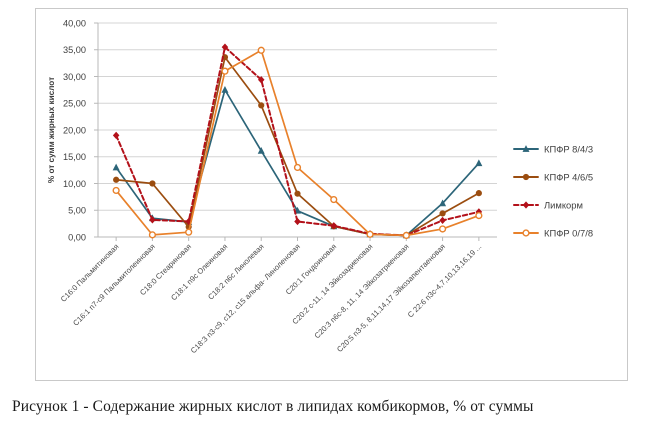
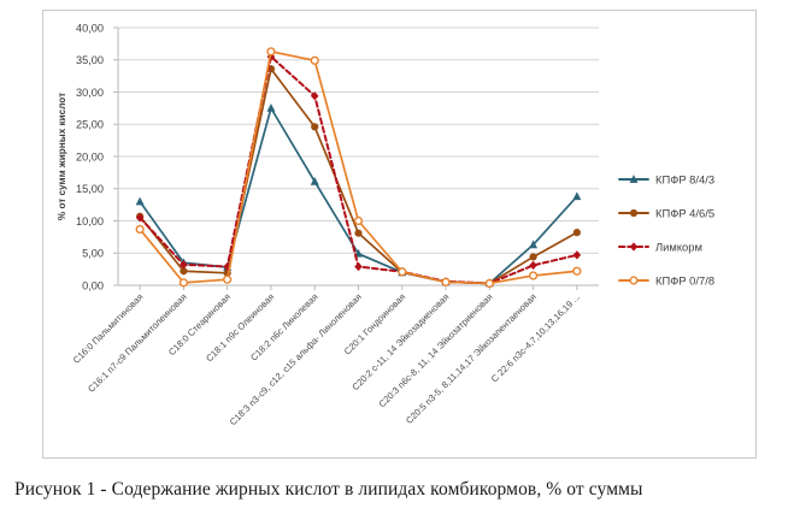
Лимкорм/С16:0 Пальмитиновая: 19 -> 10
КПФР 4/6/5/С16:1 n7-c9 Пальмитолеиновая: 10 -> 2
КПФР 0/7/8/С18:1 n9c Олеиновая: 31 -> 36
КПФР 0/7/8/С18:3 n3-c9, c12, c15 альфа- Линоленовая: 13 -> 10
КПФР 0/7/8/С20:1 Гондоиновая: 7 -> 2
КПФР 0/7/8/С 22:6 n3c-4,7,10,13,16,19 ...: 4 -> 2
